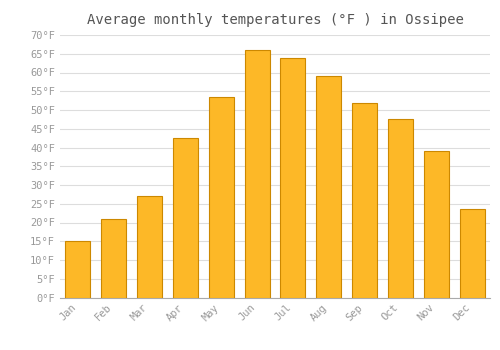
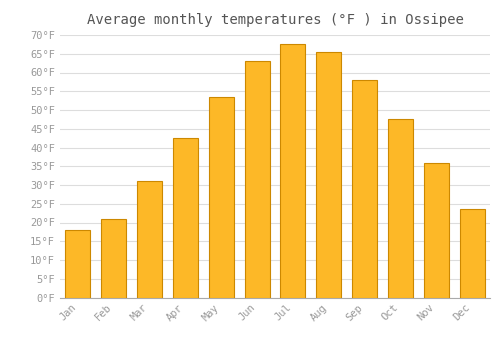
Jan: 15.0°F -> 18.0°F
Mar: 27.0°F -> 31.0°F
Jun: 66.0°F -> 63.0°F
Jul: 64.0°F -> 67.5°F
Aug: 59.0°F -> 65.5°F
Sep: 52.0°F -> 58.0°F
Nov: 39.0°F -> 36.0°F
